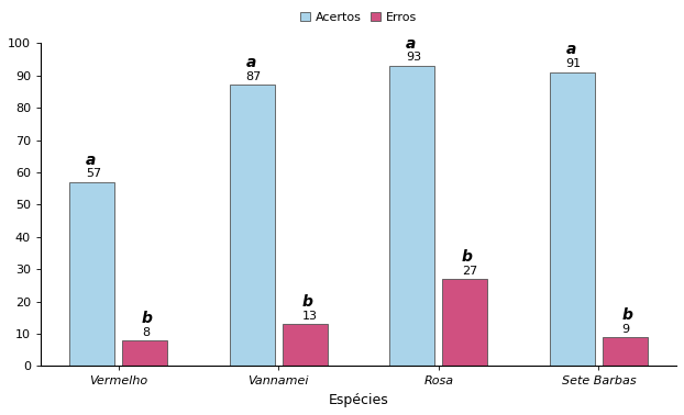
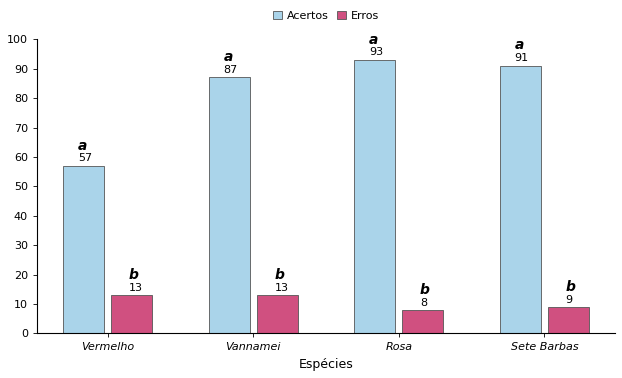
Erros/Vermelho: 8 -> 13
Erros/Rosa: 27 -> 8
